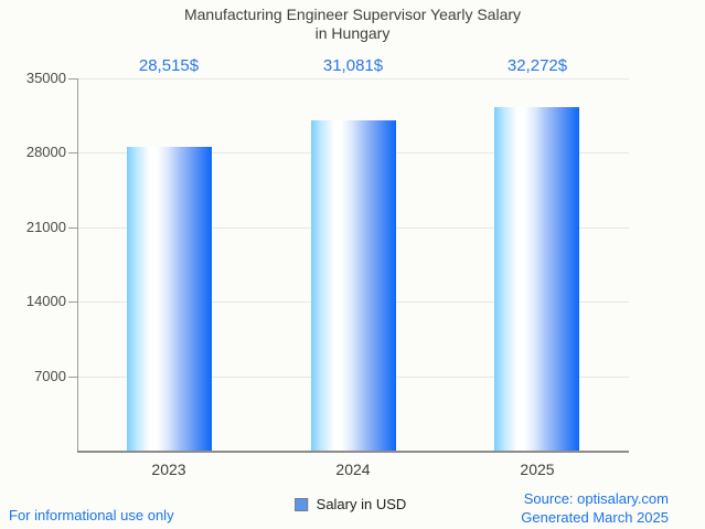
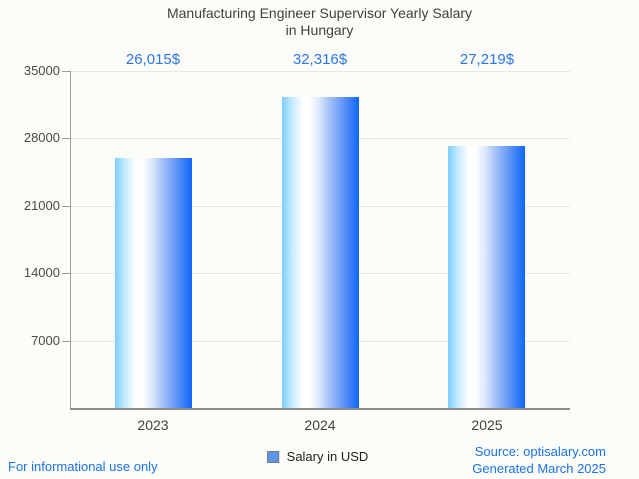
2023: 28,515 -> 26,015
2024: 31,081 -> 32,316
2025: 32,272 -> 27,219
